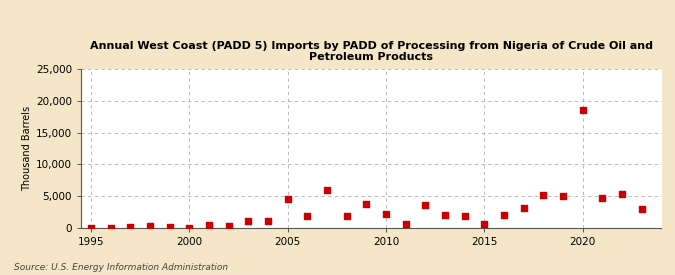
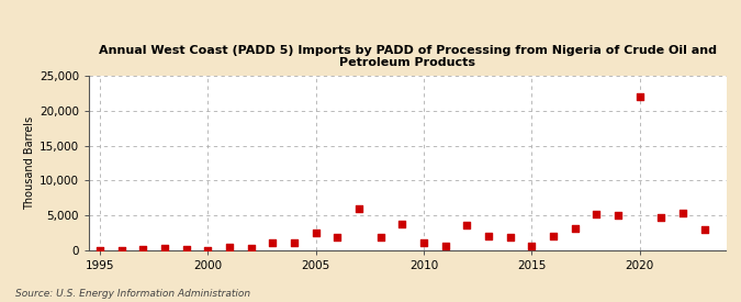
2005: 4,600 -> 2,500
2010: 2,200 -> 1,200
2020: 18,600 -> 22,000
